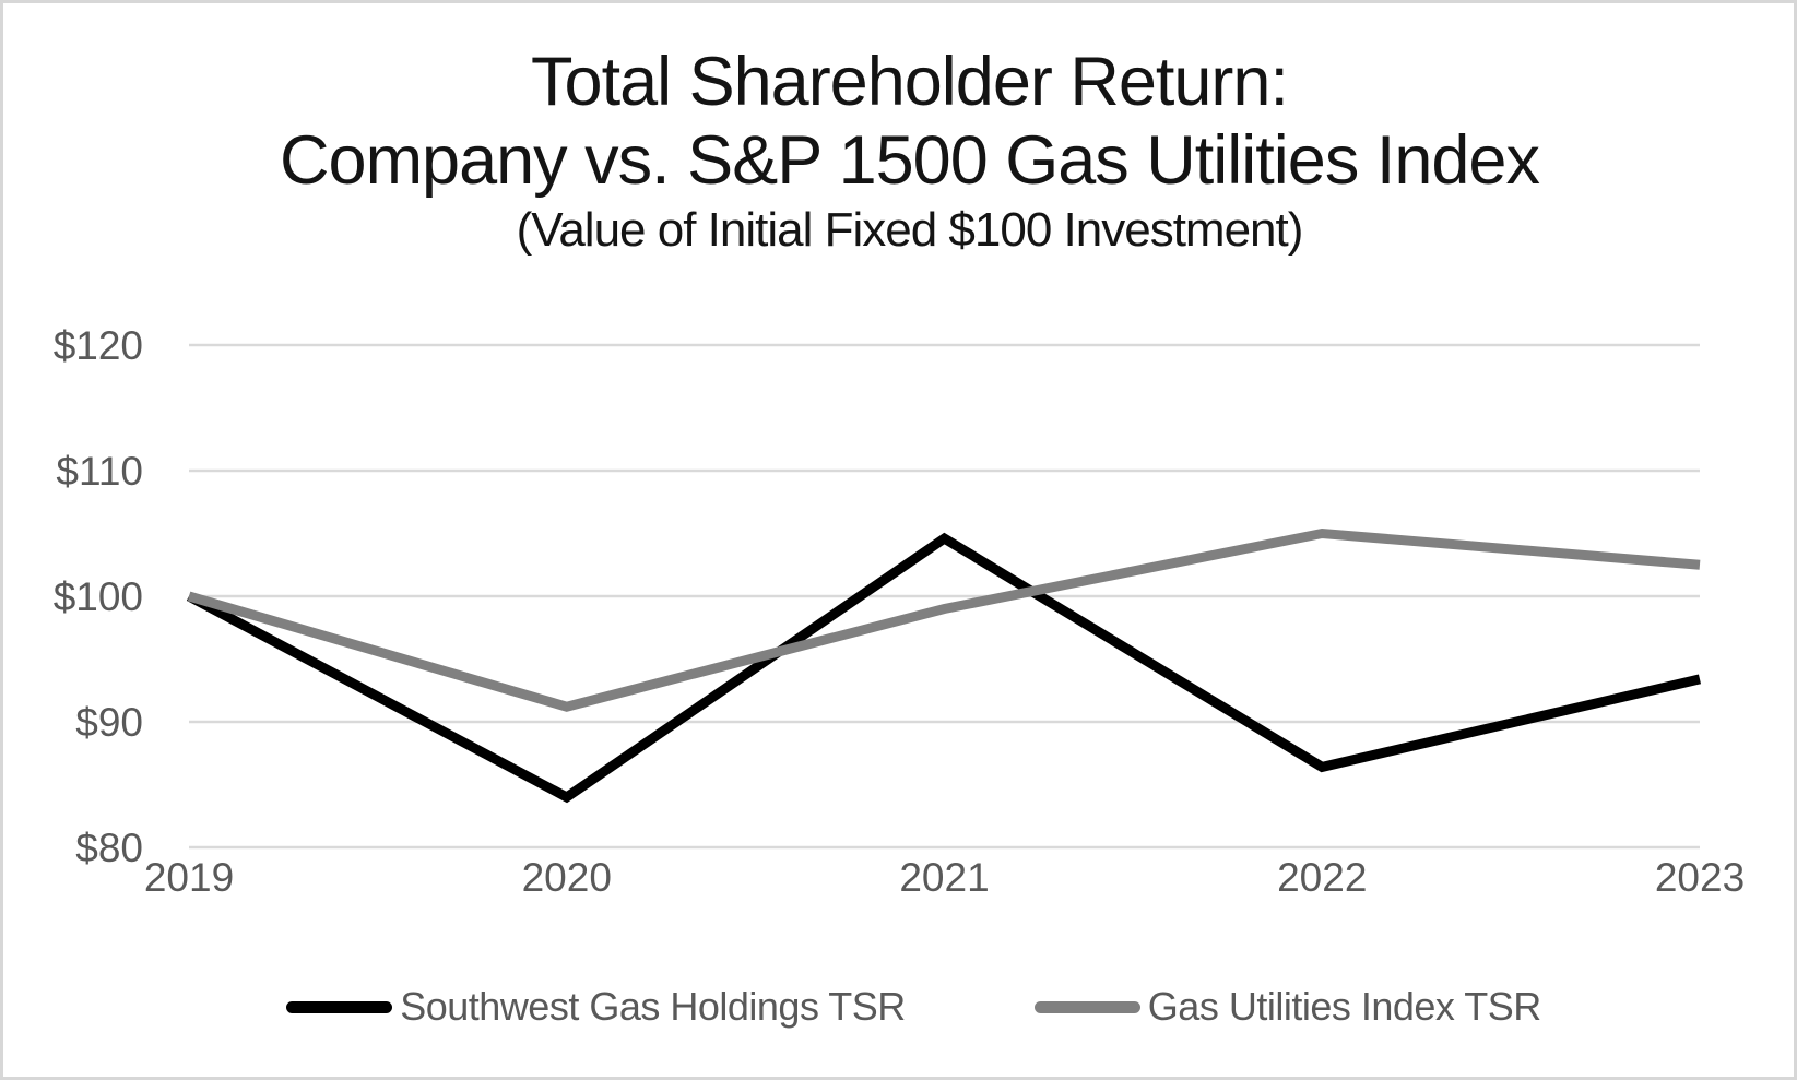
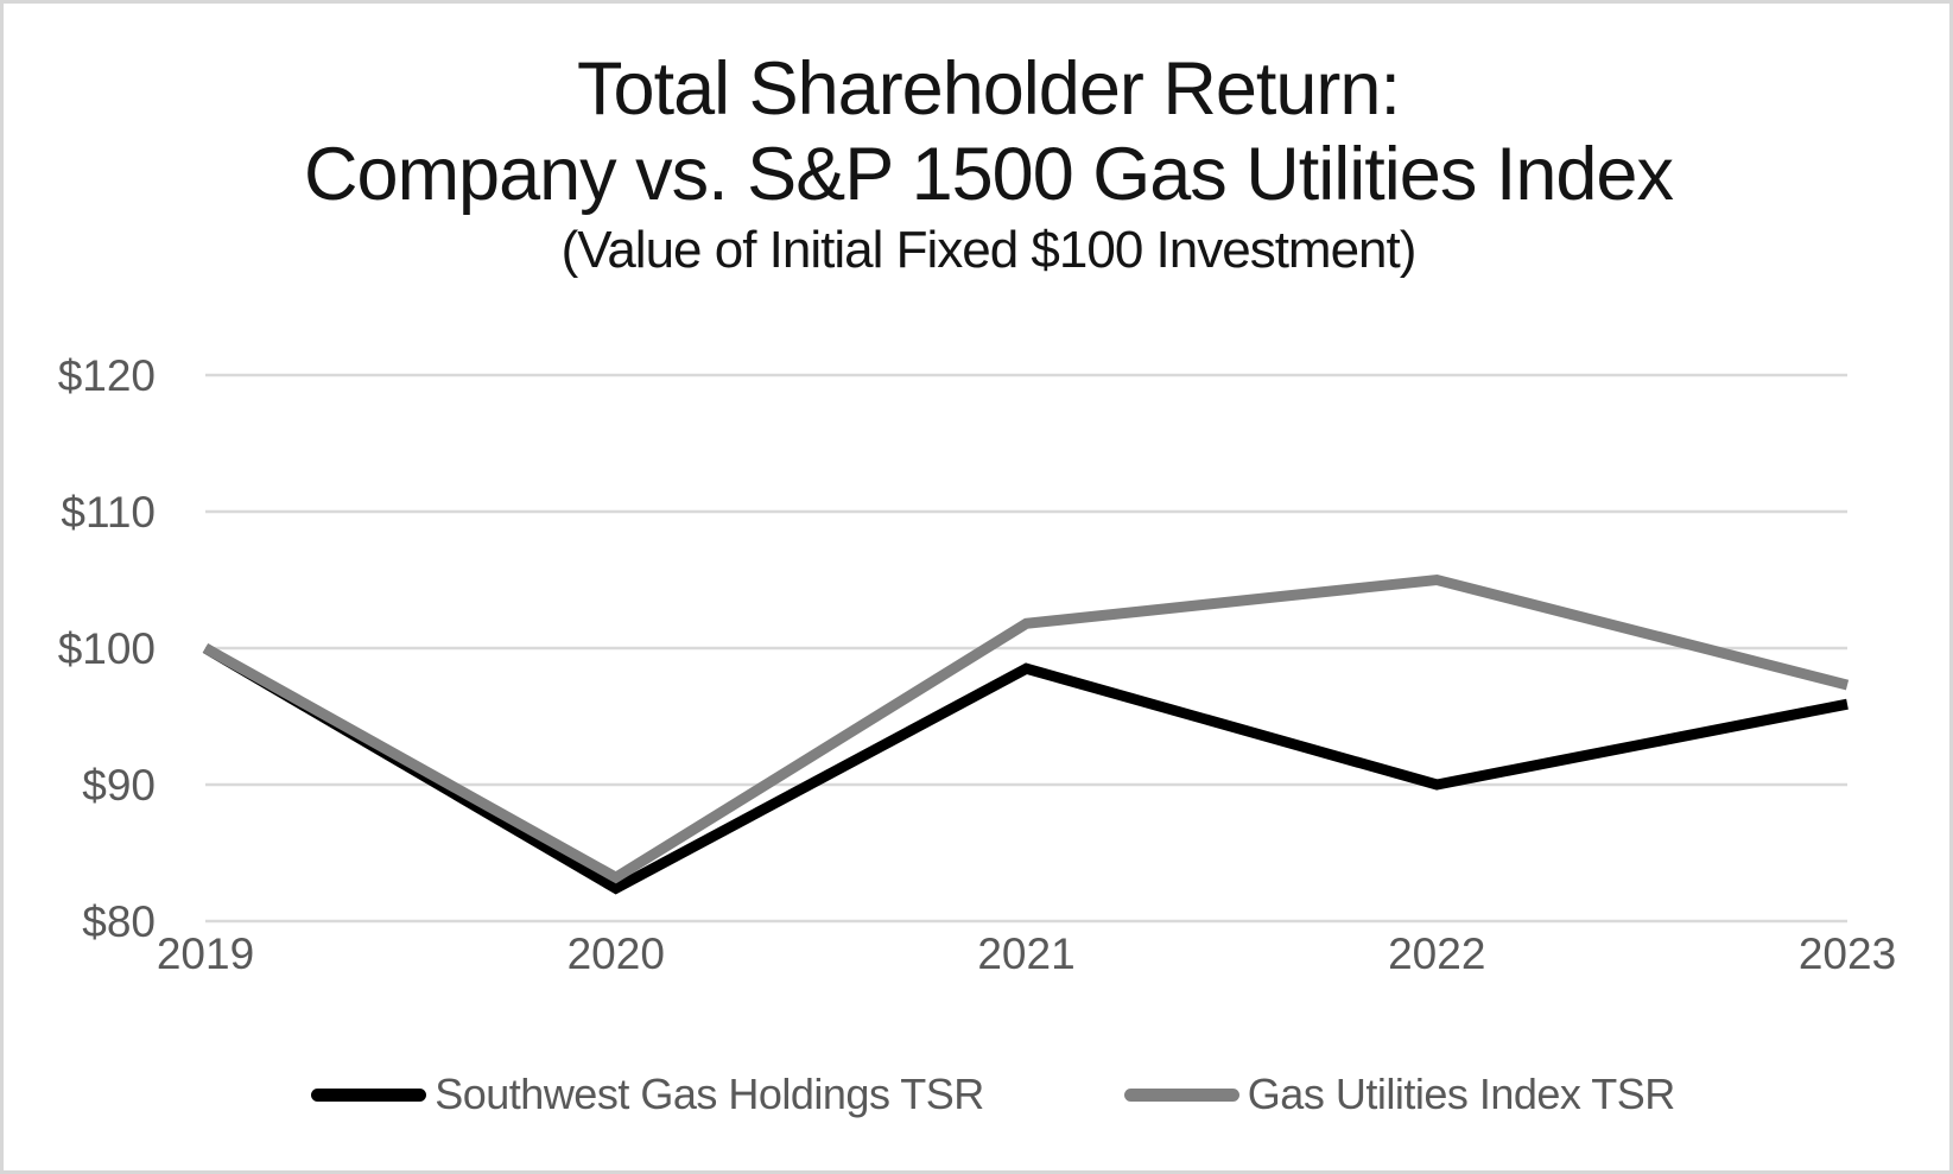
Southwest Gas Holdings TSR/2020: $84.0 -> $82.4
Gas Utilities Index TSR/2020: $91.2 -> $83.2
Southwest Gas Holdings TSR/2021: $104.6 -> $98.5
Gas Utilities Index TSR/2021: $99.0 -> $101.8
Southwest Gas Holdings TSR/2022: $86.4 -> $90.0
Southwest Gas Holdings TSR/2023: $93.4 -> $95.9
Gas Utilities Index TSR/2023: $102.5 -> $97.3
